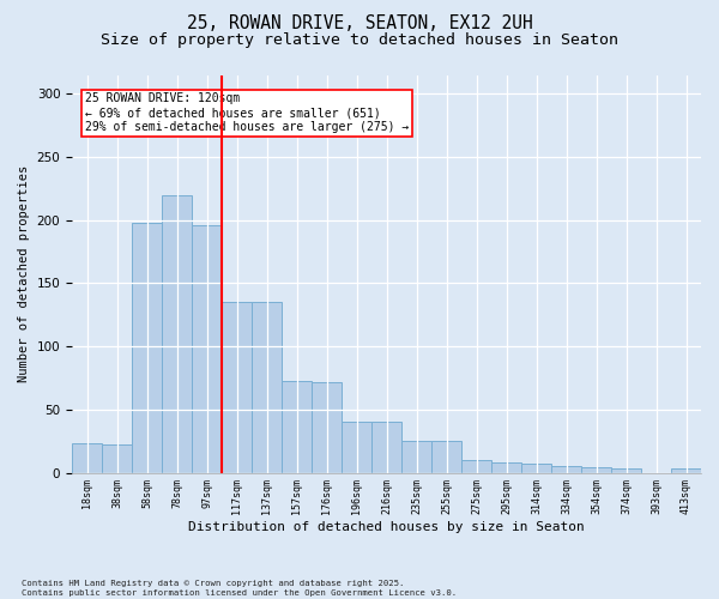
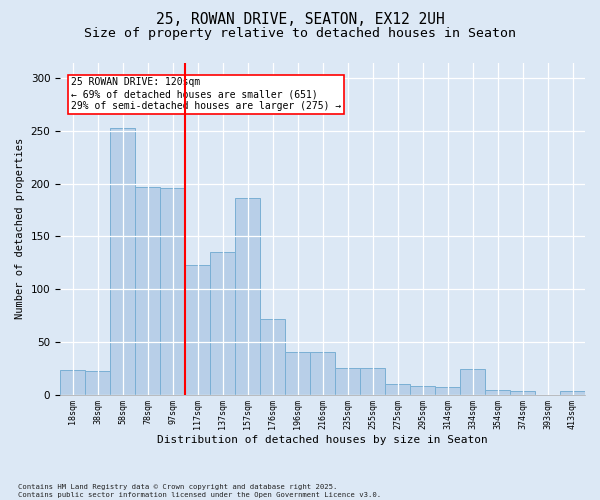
58sqm: 198 -> 253
78sqm: 220 -> 197
117sqm: 135 -> 123
157sqm: 73 -> 186
334sqm: 5 -> 24
